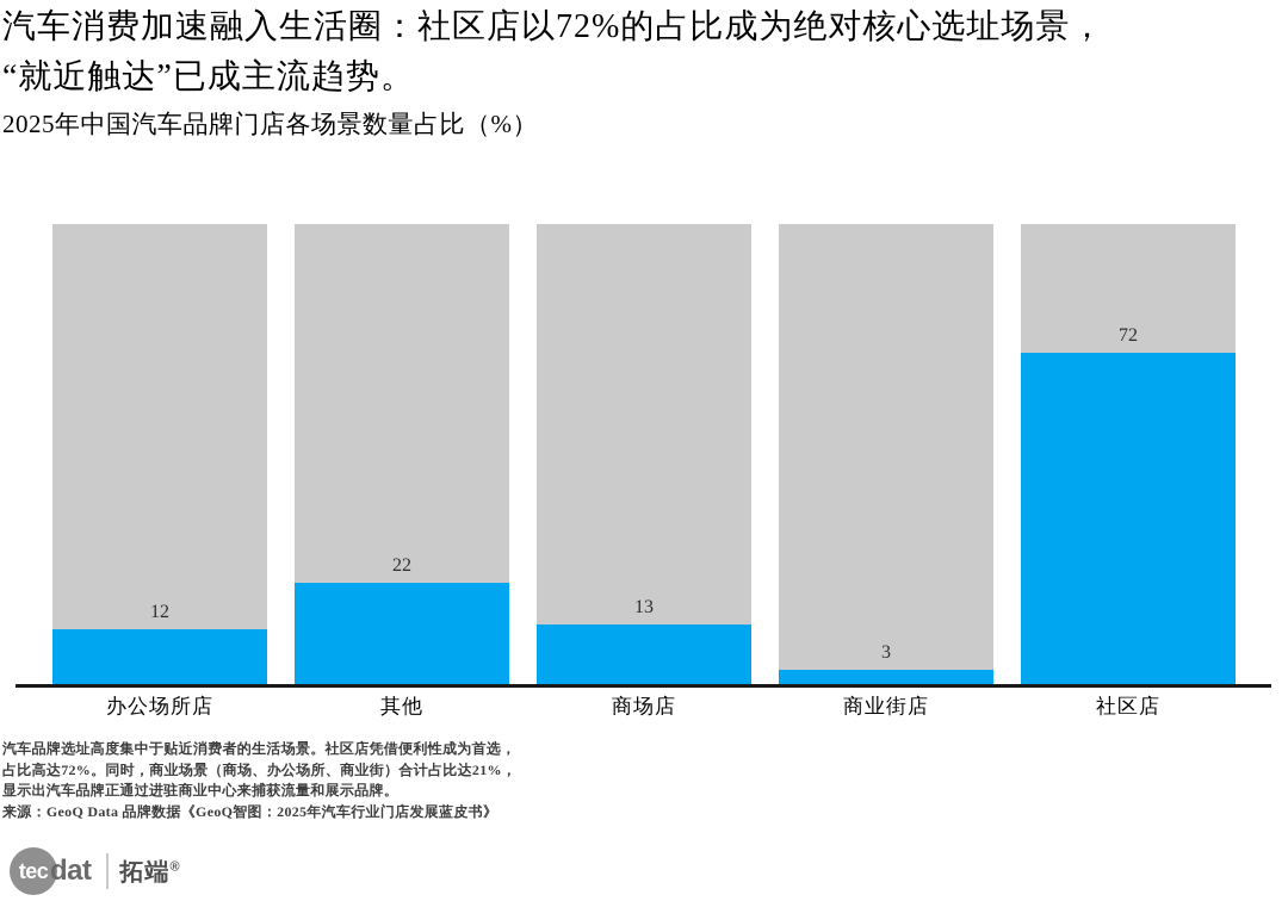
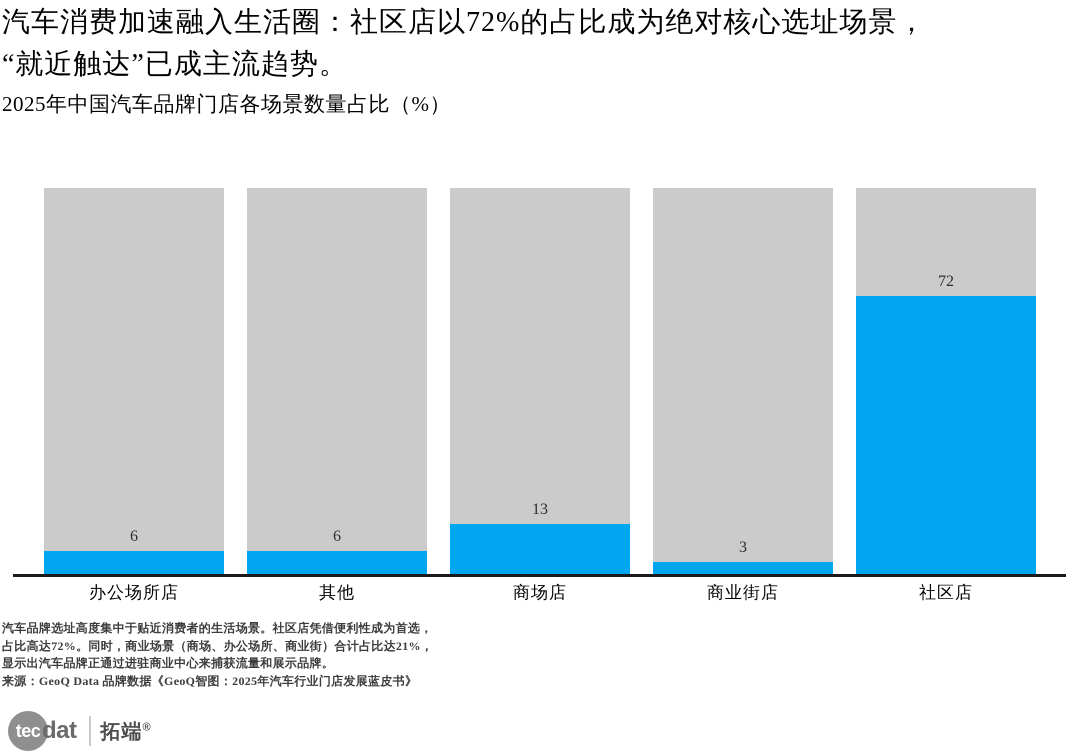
办公场所店: 12 -> 6
其他: 22 -> 6
